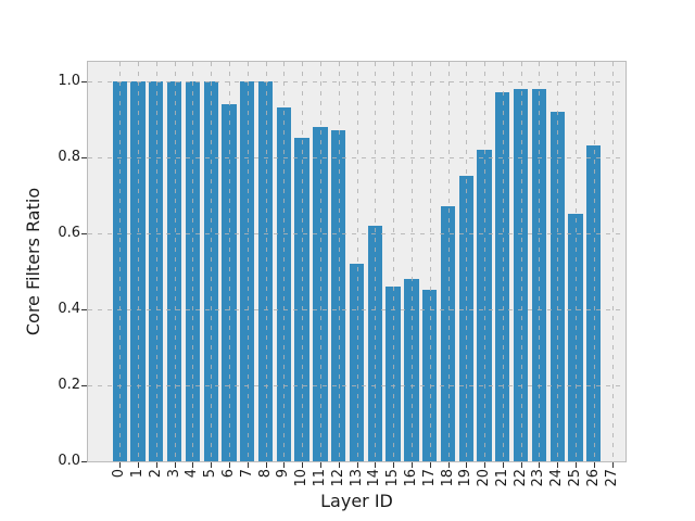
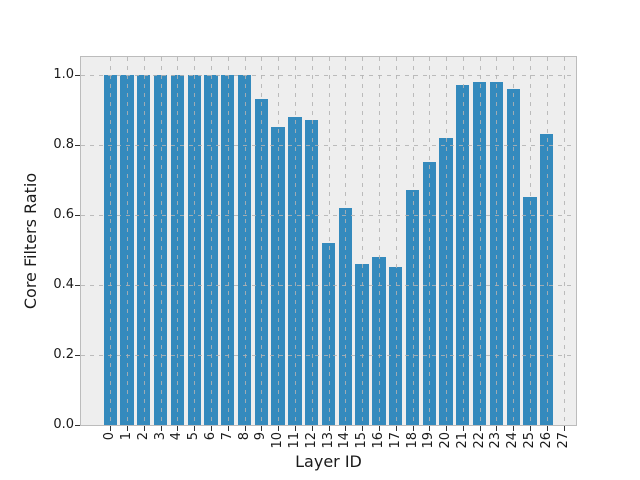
6: 0.94 -> 1.00
24: 0.92 -> 0.96
